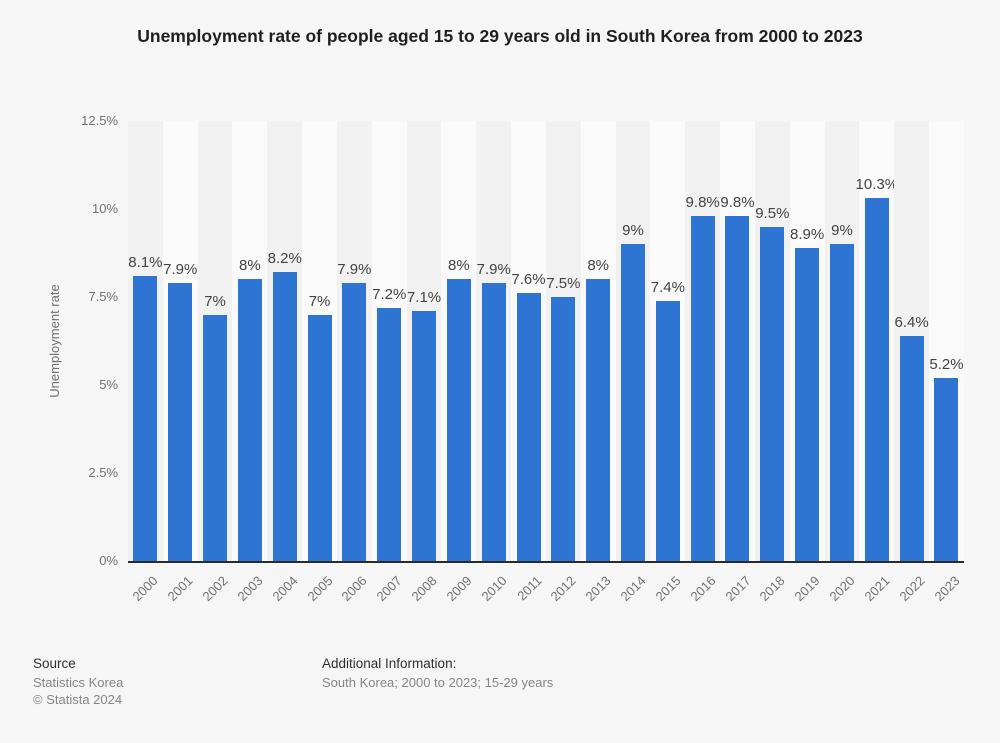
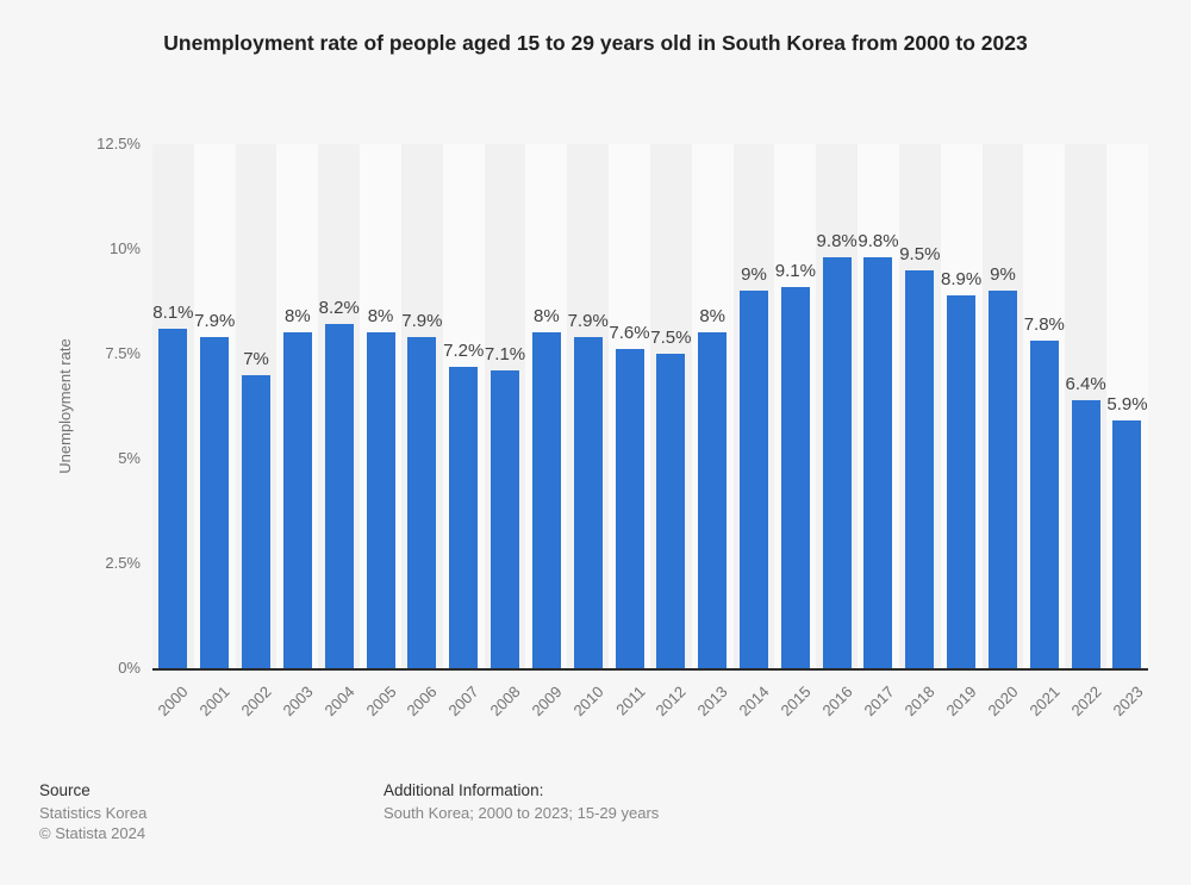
2005: 7% -> 8%
2015: 7.4% -> 9.1%
2021: 10.3% -> 7.8%
2023: 5.2% -> 5.9%
